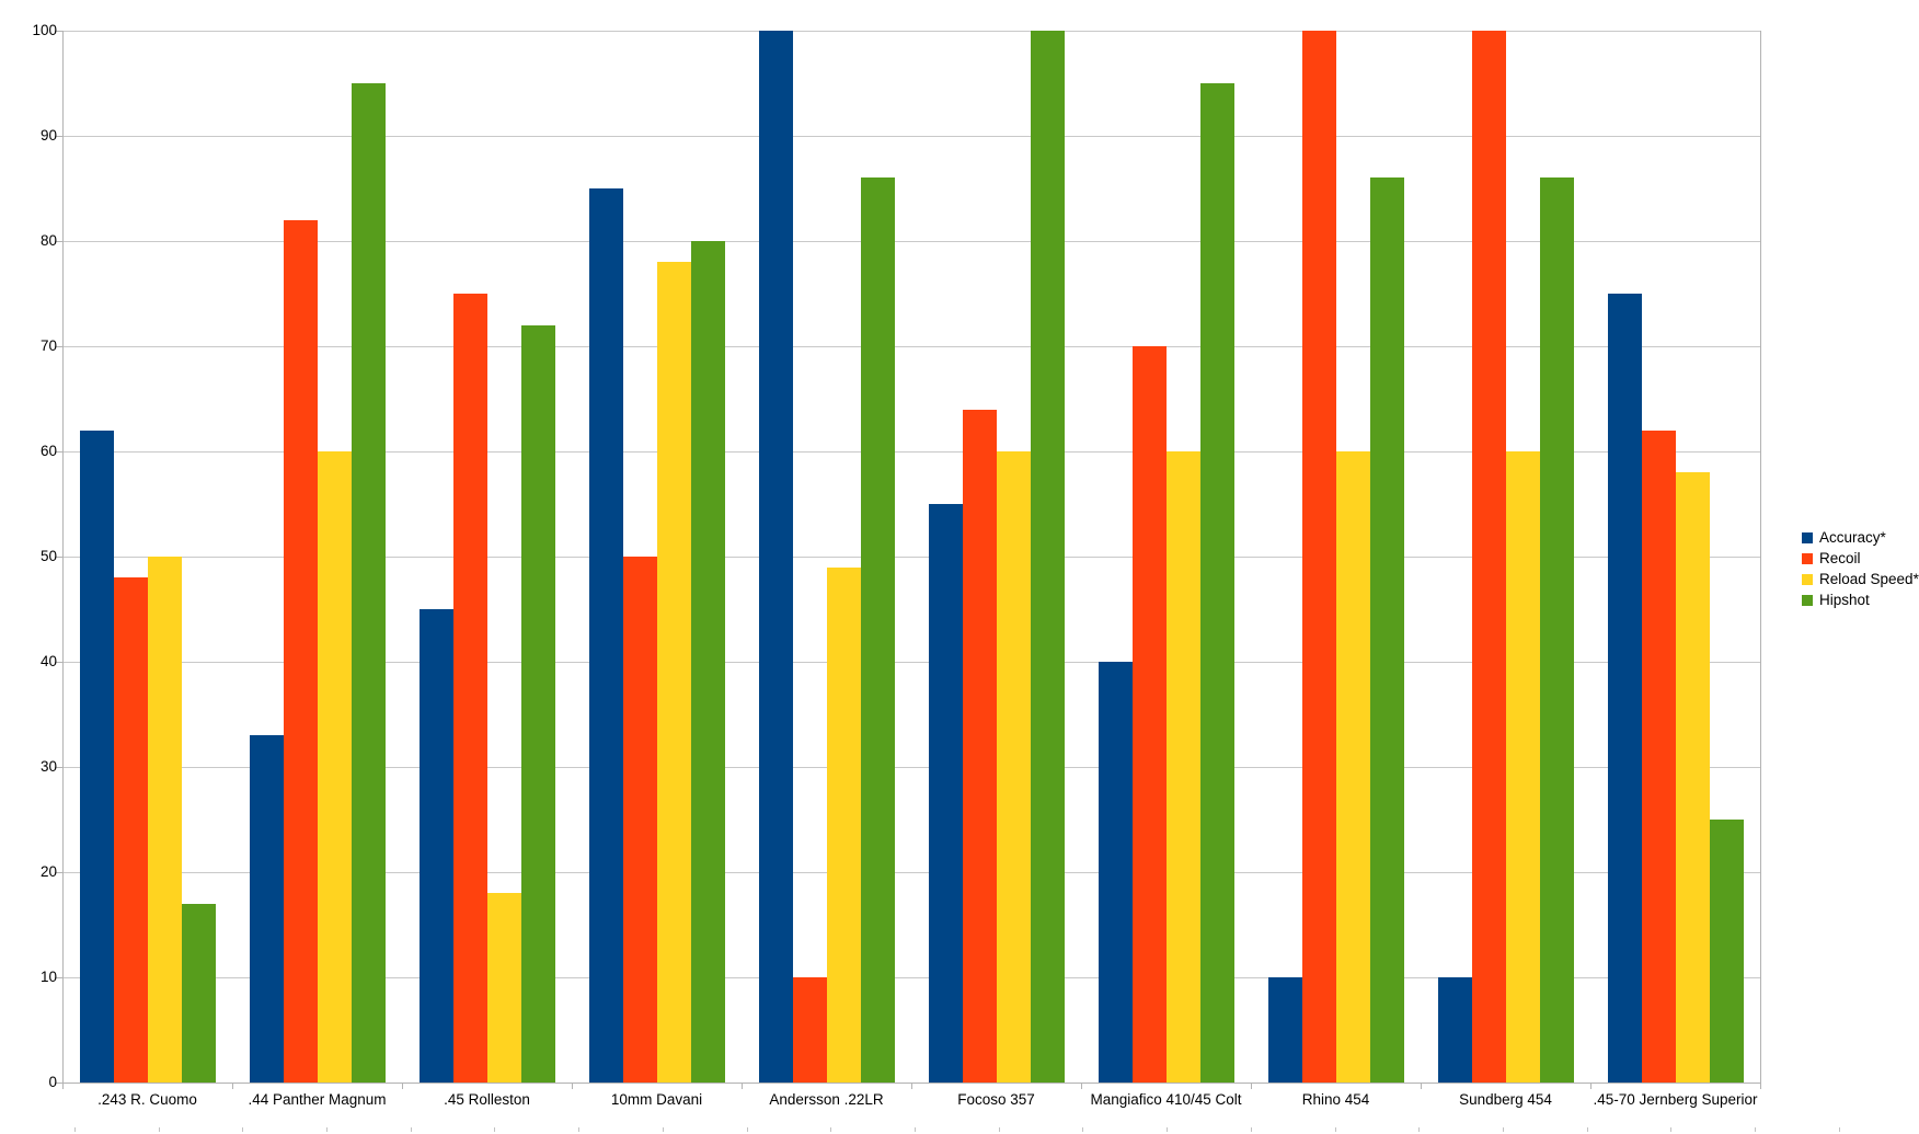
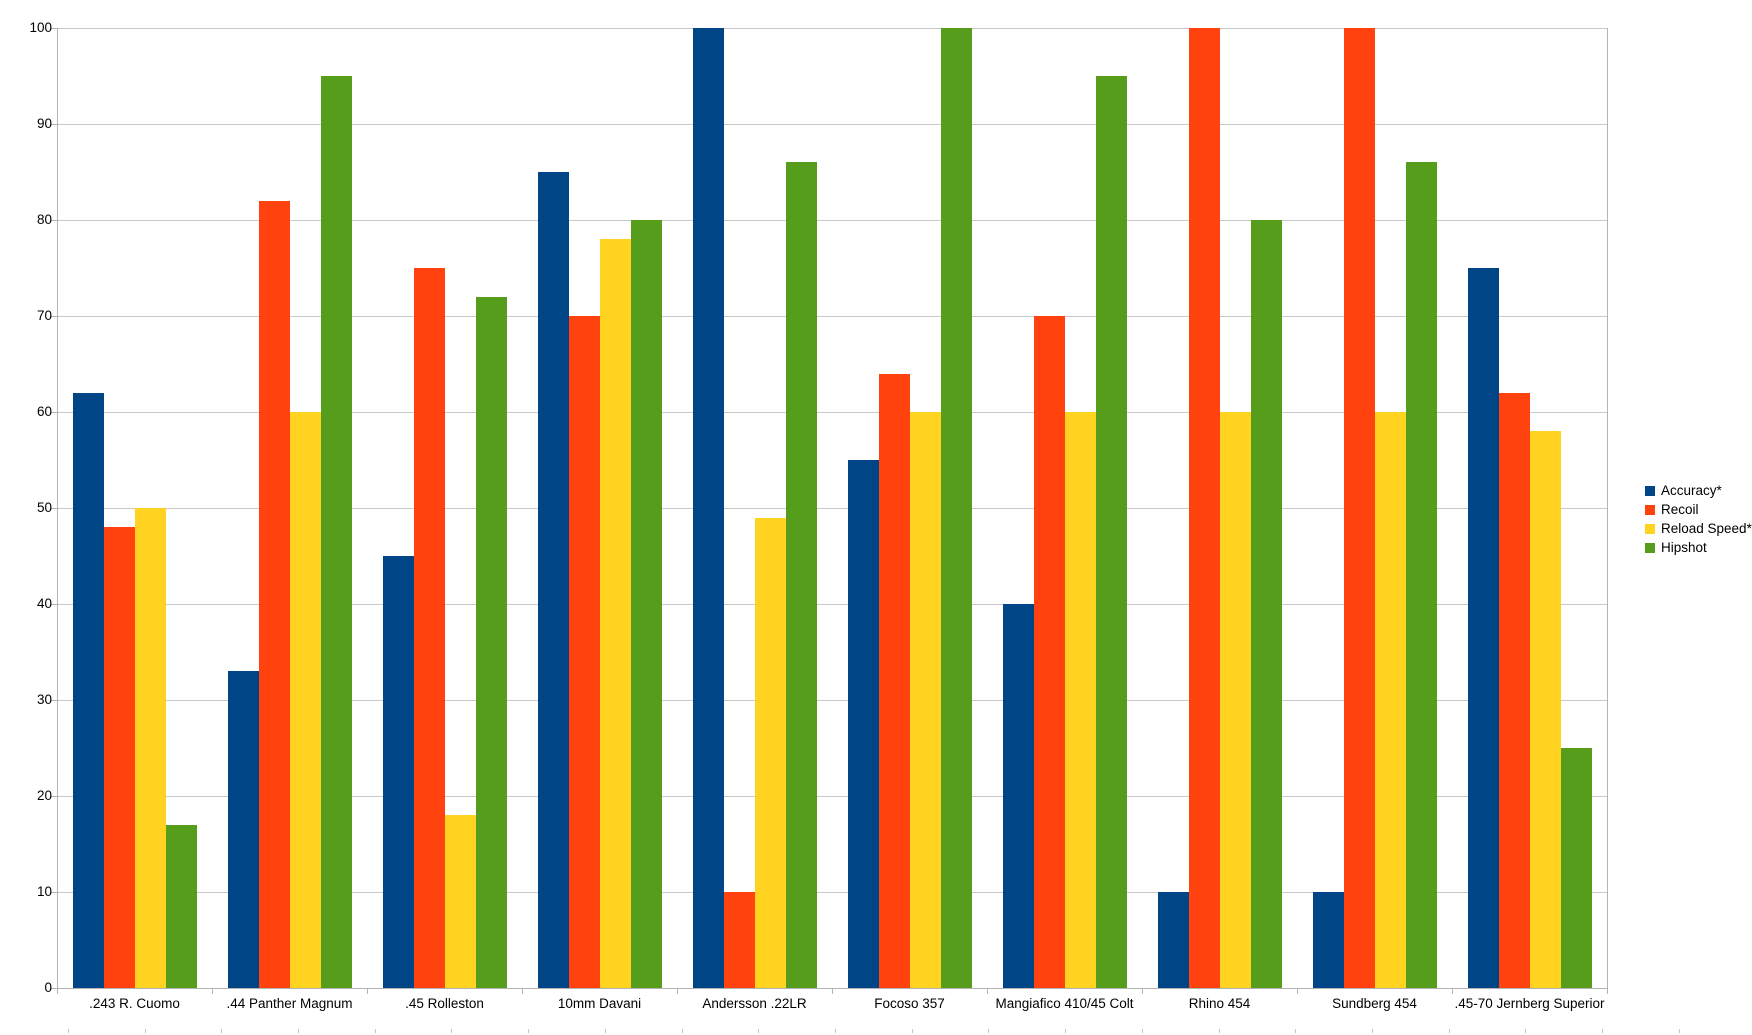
Recoil/10mm Davani: 50 -> 70
Hipshot/Rhino 454: 86 -> 80
